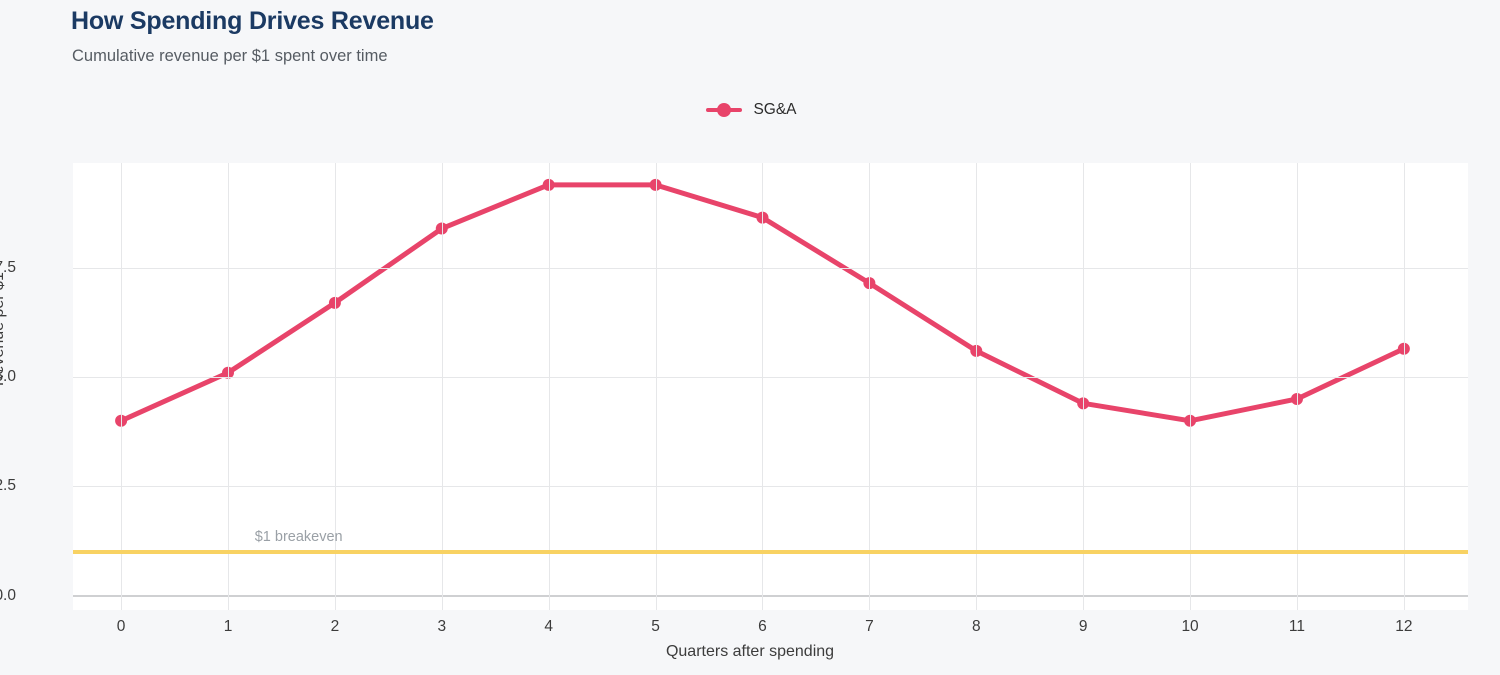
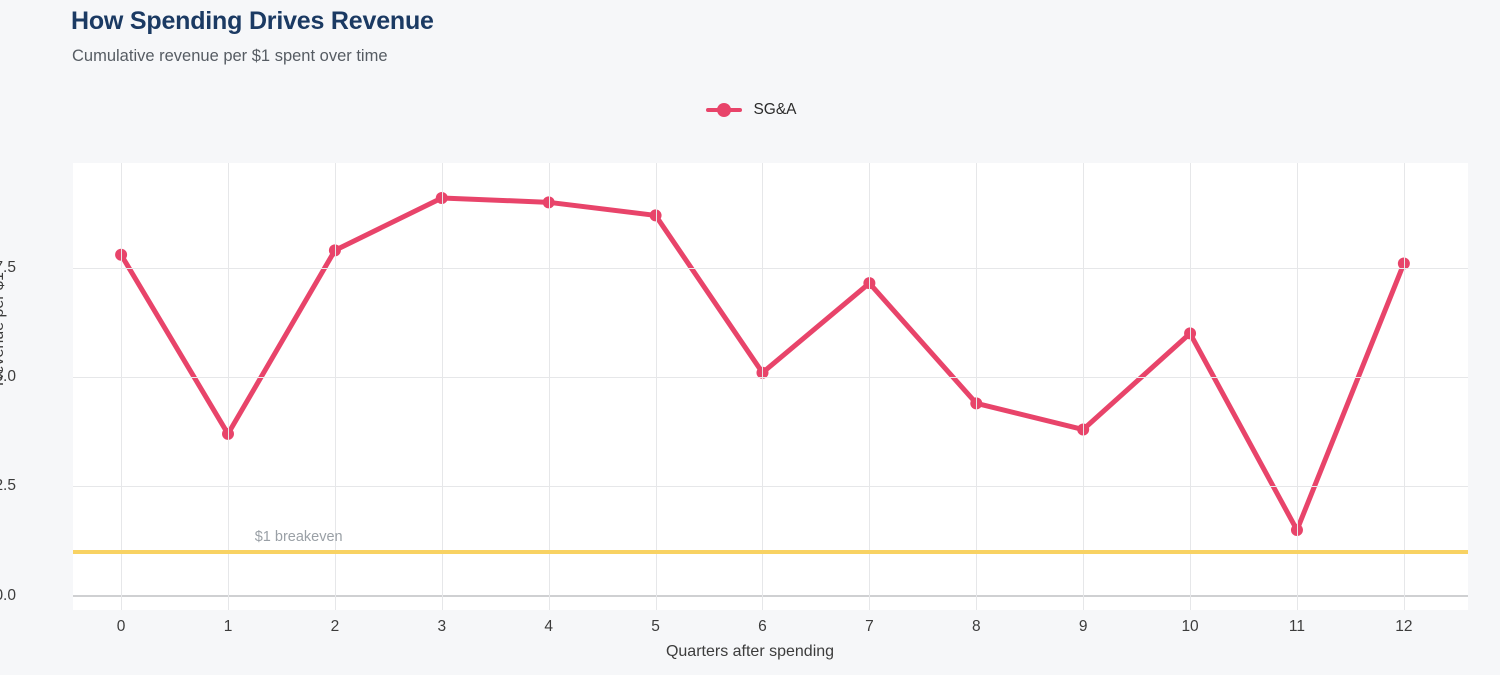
0: 4.0 -> 7.8
1: 5.1 -> 3.7
2: 6.7 -> 7.9
3: 8.4 -> 9.1
4: 9.4 -> 9.0
5: 9.4 -> 8.7
6: 8.7 -> 5.1
8: 5.6 -> 4.4
9: 4.4 -> 3.8
10: 4.0 -> 6.0
11: 4.5 -> 1.5
12: 5.7 -> 7.6
